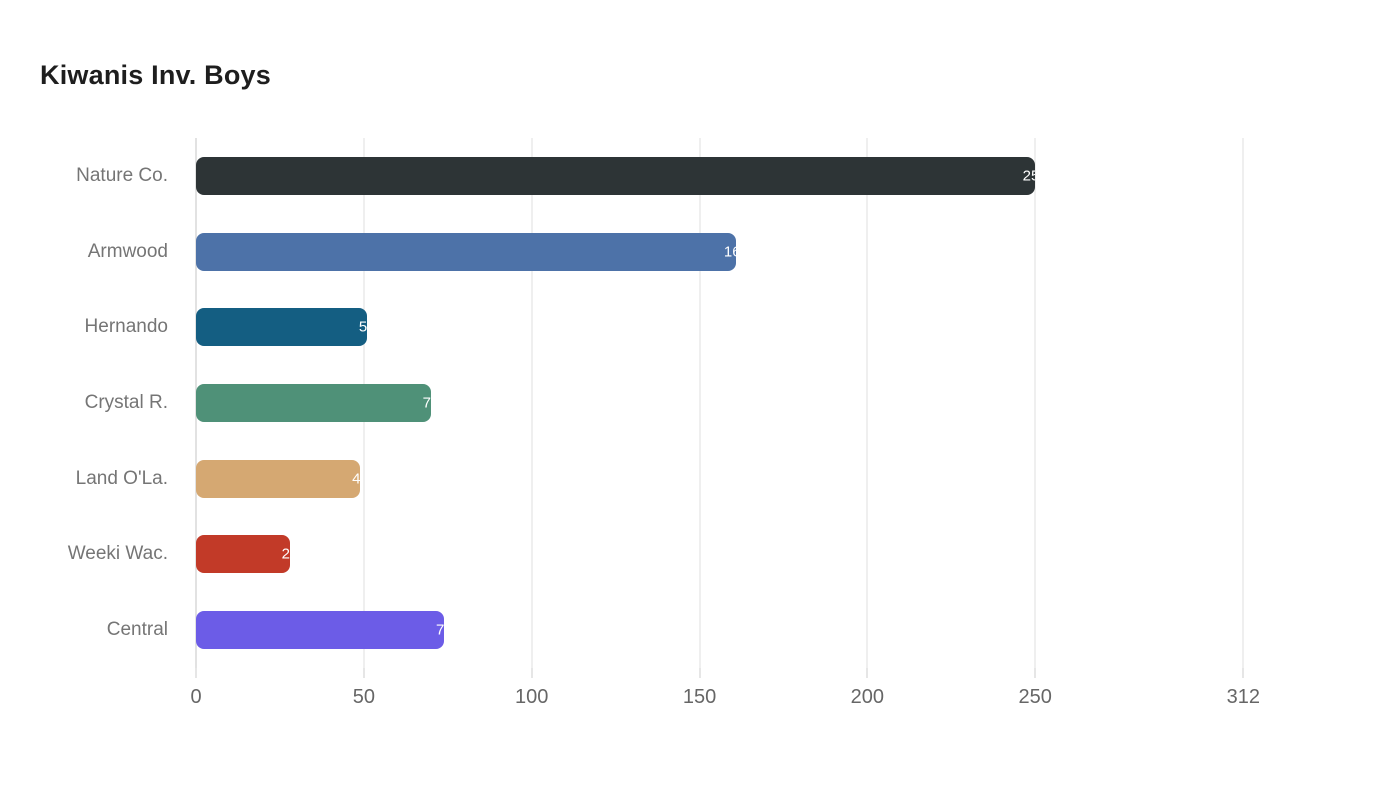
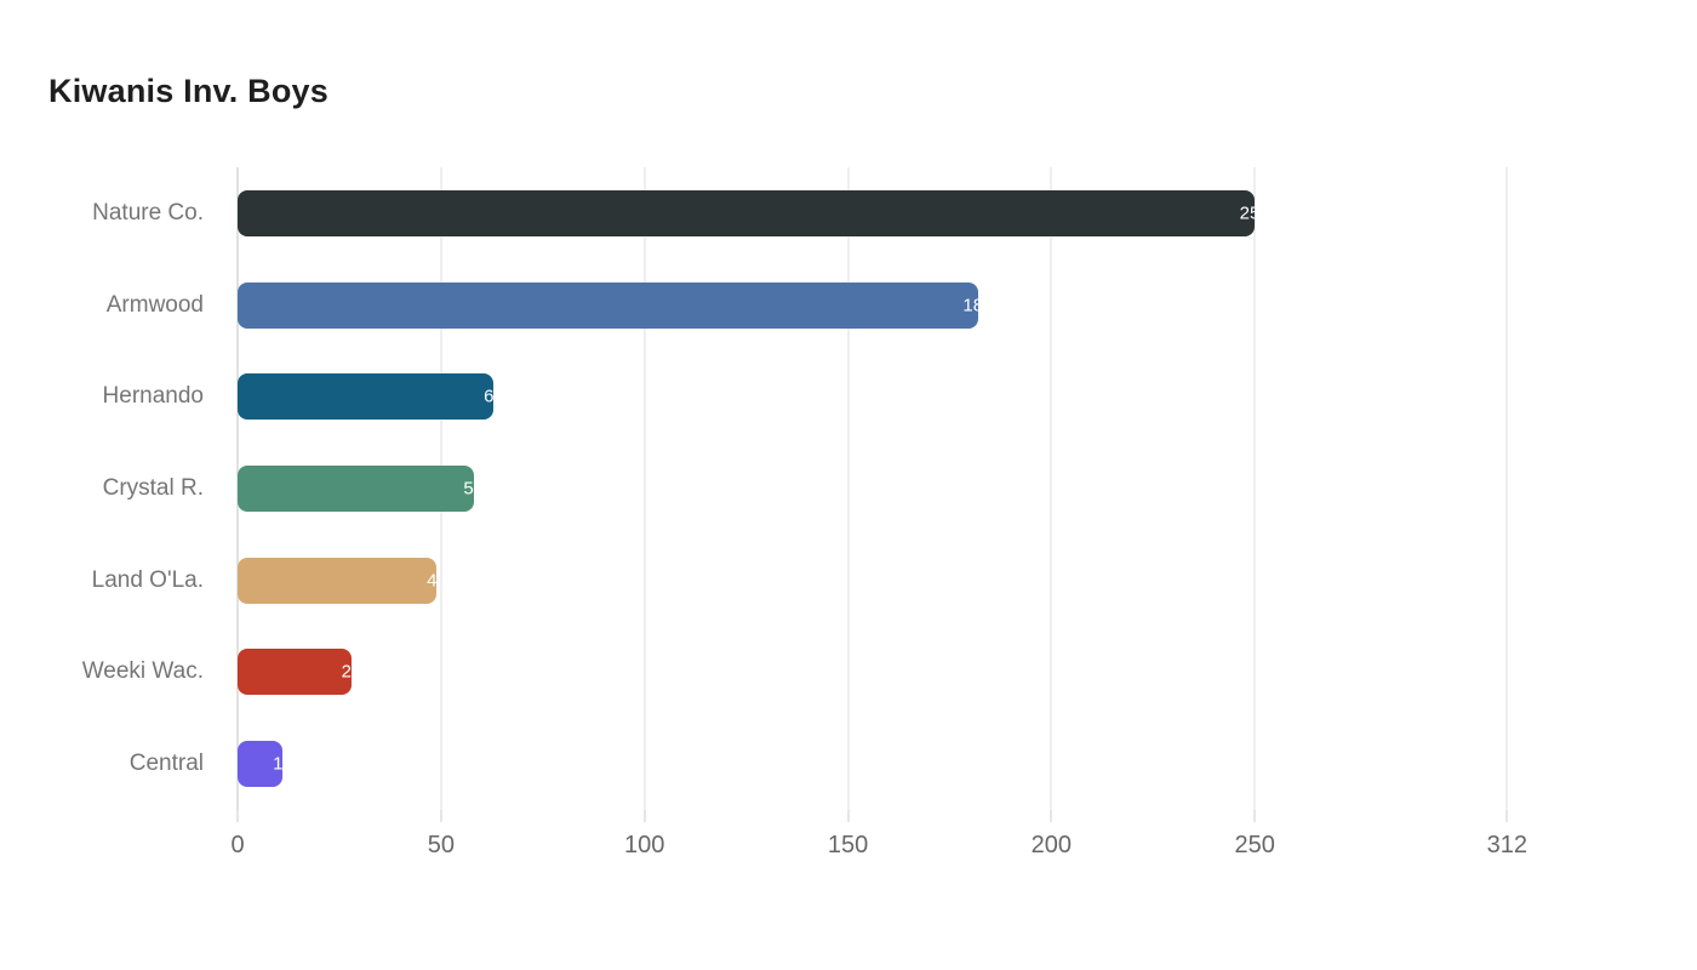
Armwood: 161 -> 182
Hernando: 51 -> 63
Crystal R.: 70 -> 58
Central: 74 -> 11
